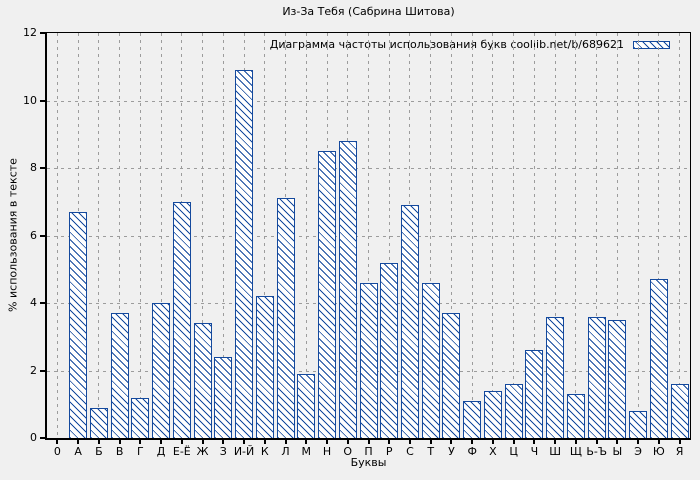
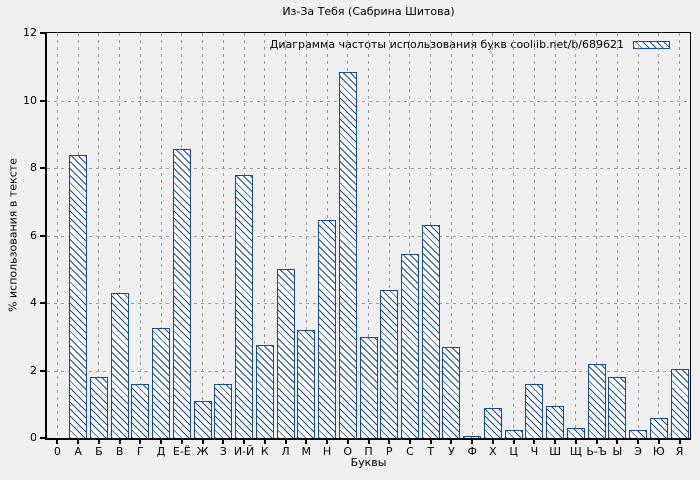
А: 6.7 -> 8.4
Б: 0.9 -> 1.8
В: 3.7 -> 4.3
Г: 1.2 -> 1.6
Д: 4.0 -> 3.2
Е-Ё: 7.0 -> 8.6
Ж: 3.4 -> 1.1
З: 2.4 -> 1.6
И-Й: 10.9 -> 7.8
К: 4.2 -> 2.8
Л: 7.1 -> 5.0
М: 1.9 -> 3.2
Н: 8.5 -> 6.5
О: 8.8 -> 10.8
П: 4.6 -> 3.0
Р: 5.2 -> 4.4
С: 6.9 -> 5.5
Т: 4.6 -> 6.3
У: 3.7 -> 2.7
Ф: 1.1 -> 0.1
Х: 1.4 -> 0.9
Ц: 1.6 -> 0.2
Ч: 2.6 -> 1.6
Ш: 3.6 -> 0.9
Щ: 1.3 -> 0.3
Ь-Ъ: 3.6 -> 2.2
Ы: 3.5 -> 1.8
Э: 0.8 -> 0.2
Ю: 4.7 -> 0.6
Я: 1.6 -> 2.0
